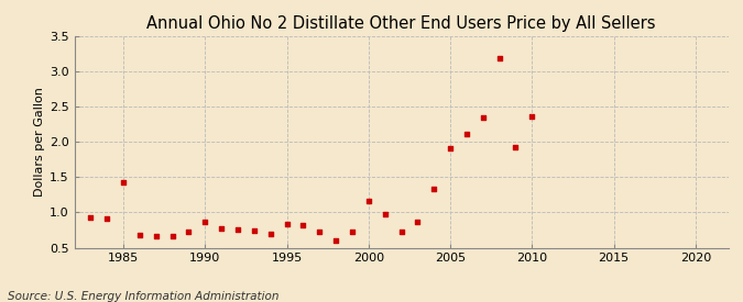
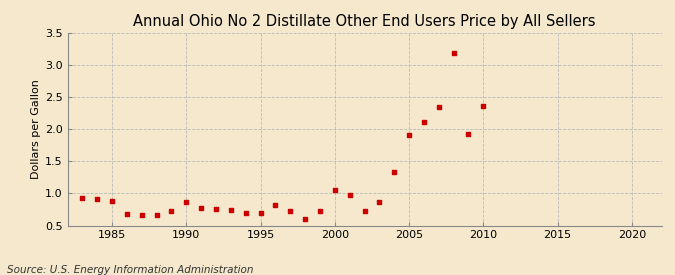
1985: 1.42 -> 0.88
1995: 0.84 -> 0.69
2000: 1.16 -> 1.06
